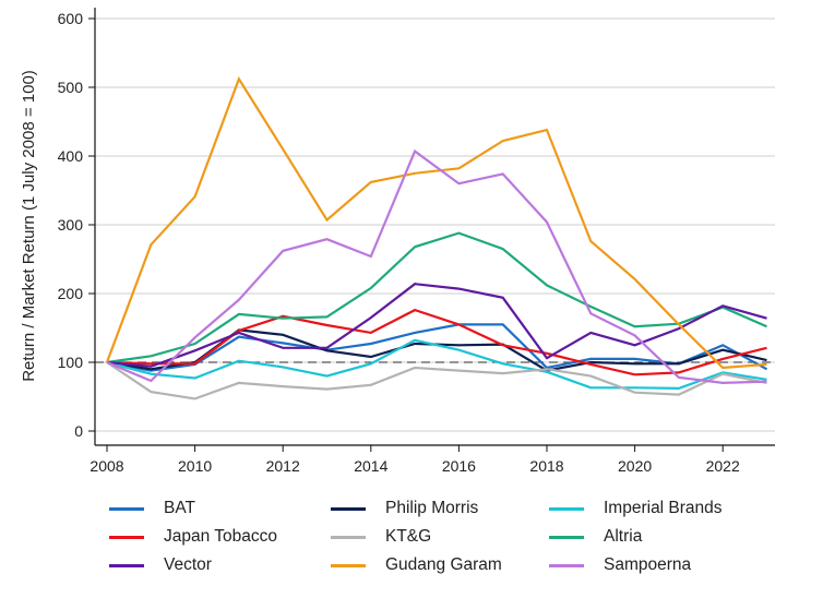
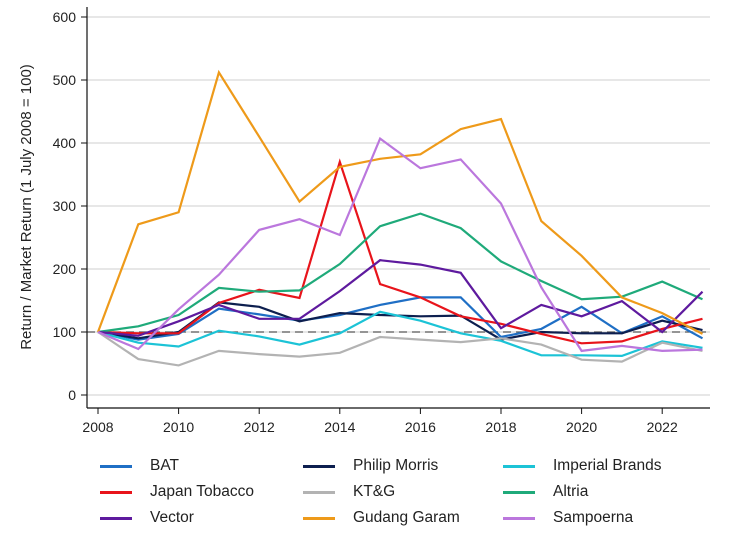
Gudang Garam/2010: 340 -> 290
Philip Morris/2014: 110 -> 130
Japan Tobacco/2014: 140 -> 370
BAT/2020: 100 -> 140
Sampoerna/2020: 140 -> 70
Vector/2022: 180 -> 100
Gudang Garam/2022: 90 -> 130
